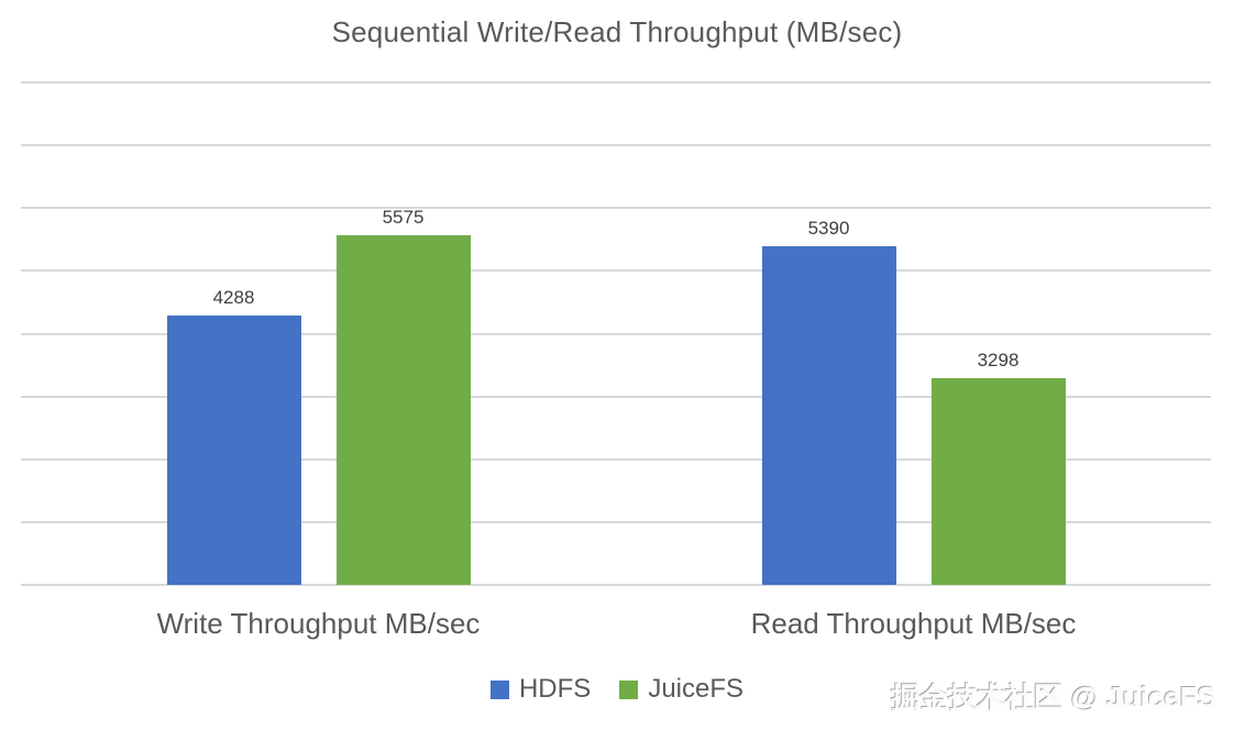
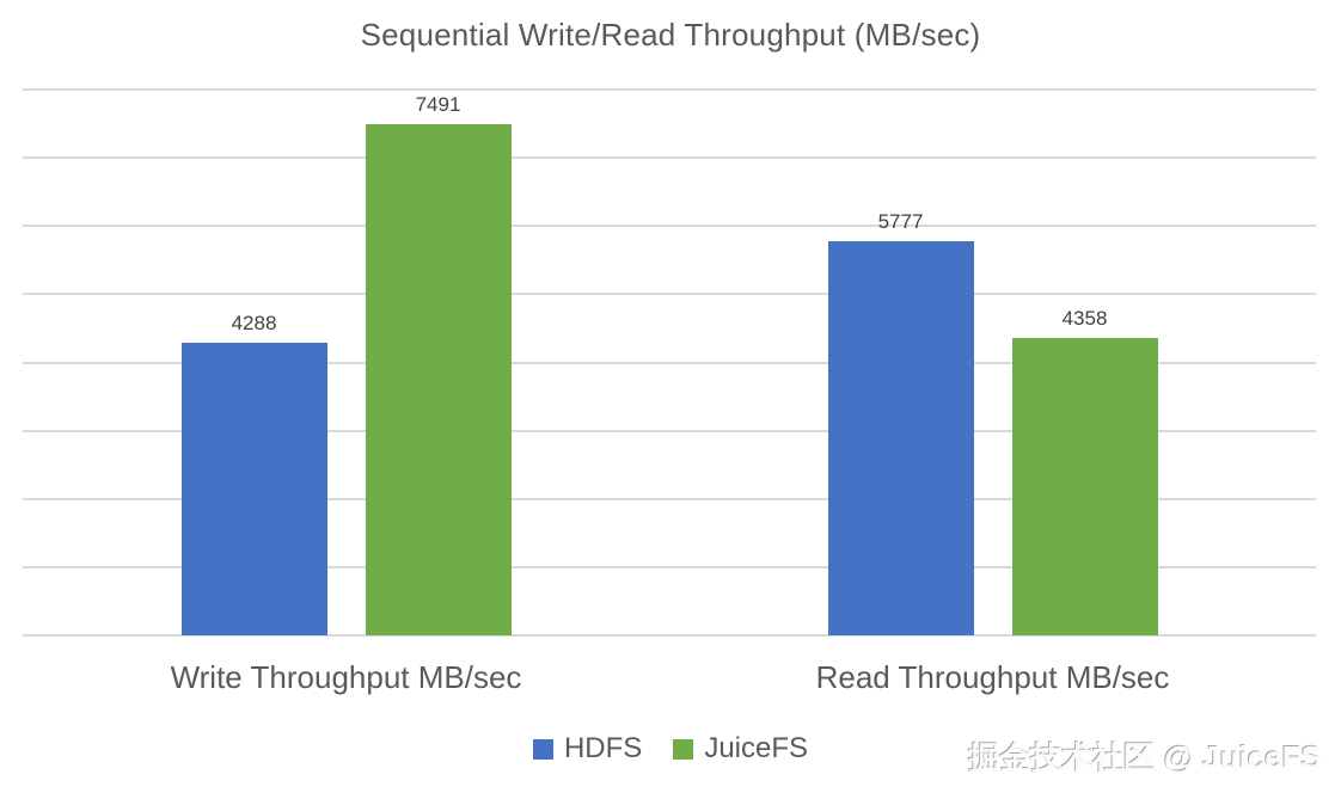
JuiceFS/Write Throughput MB/sec: 5575 -> 7491
HDFS/Read Throughput MB/sec: 5390 -> 5777
JuiceFS/Read Throughput MB/sec: 3298 -> 4358
